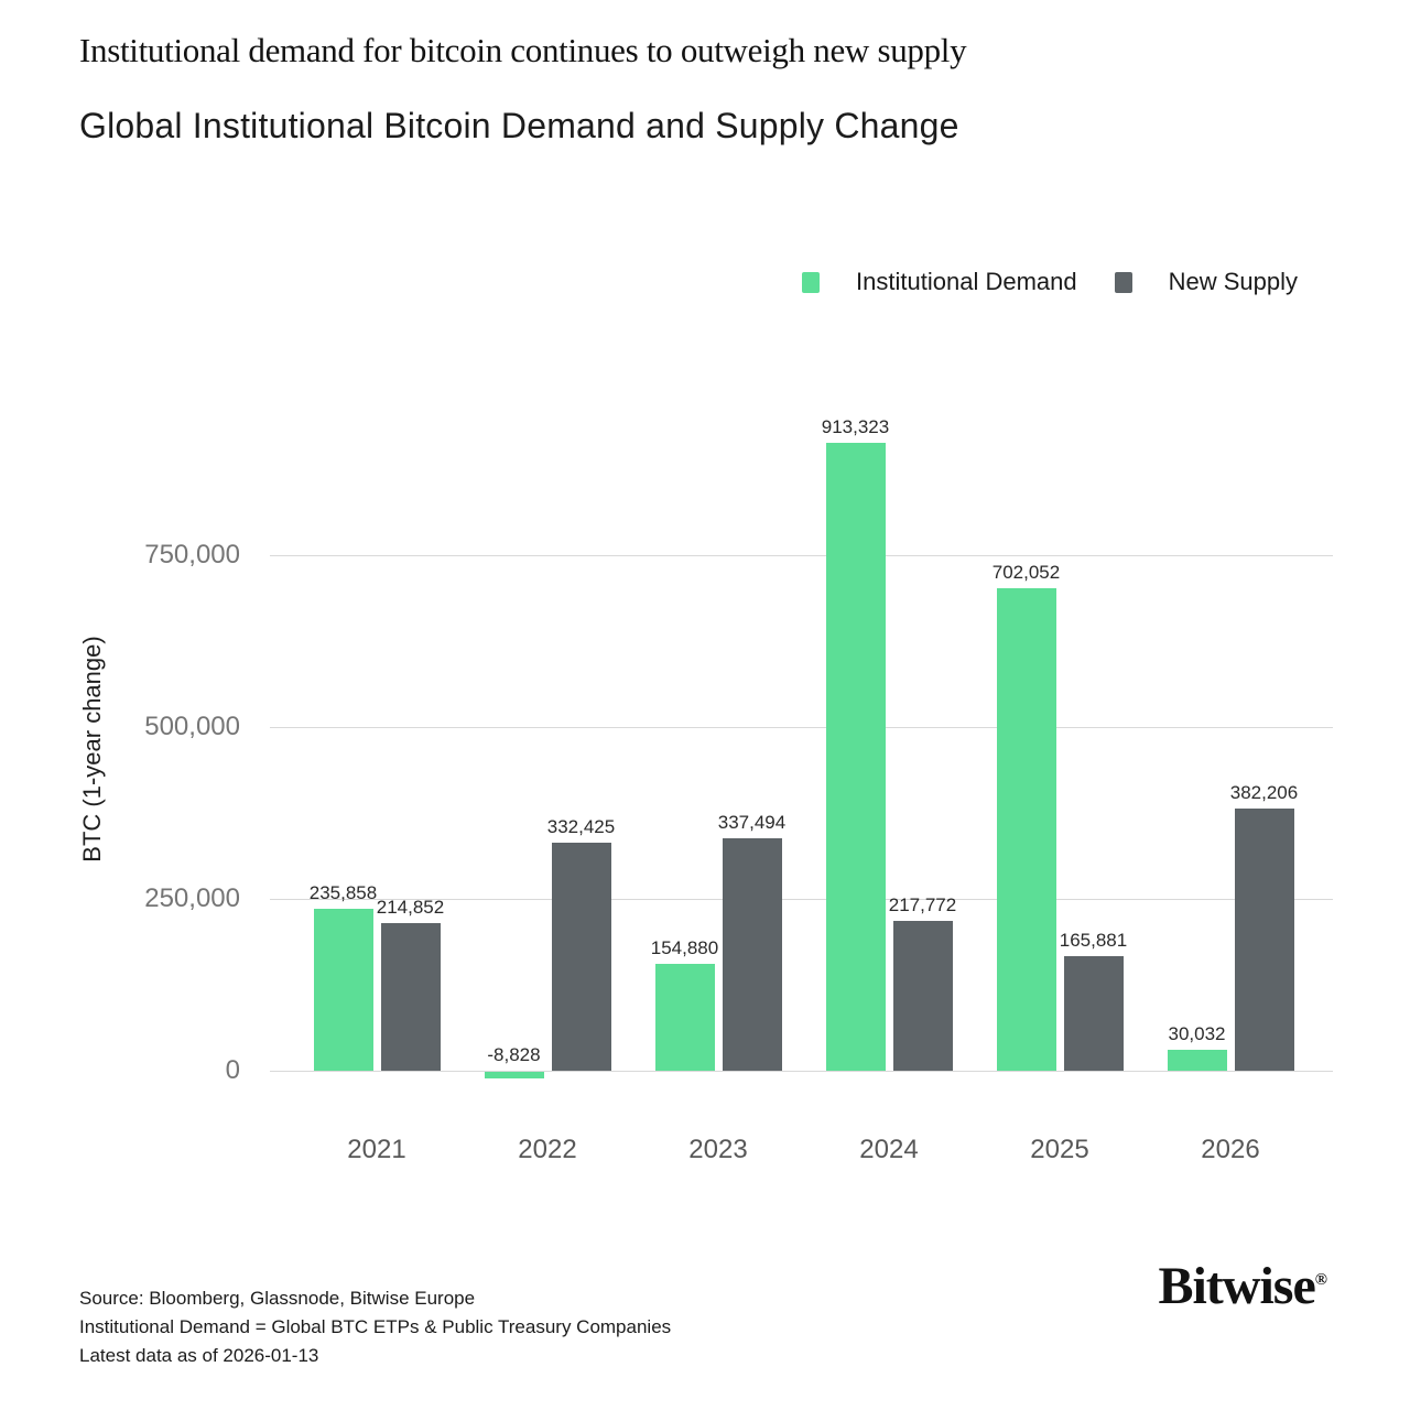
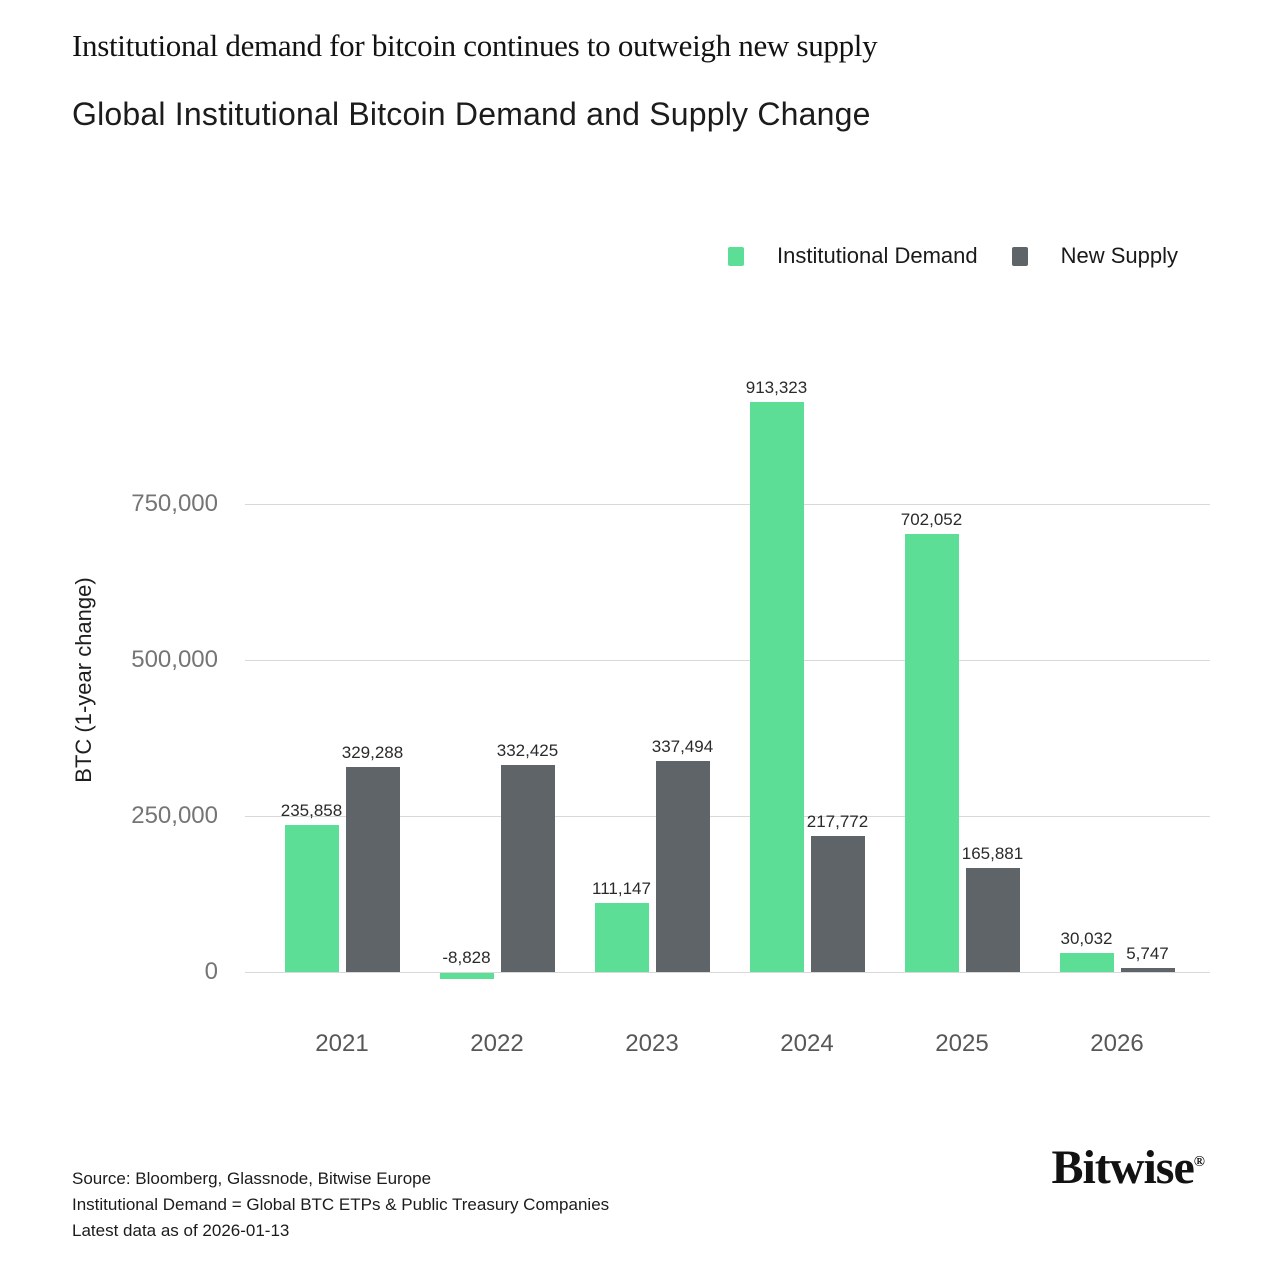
New Supply/2021: 214,852 -> 329,288
Institutional Demand/2023: 154,880 -> 111,147
New Supply/2026: 382,206 -> 5,747
